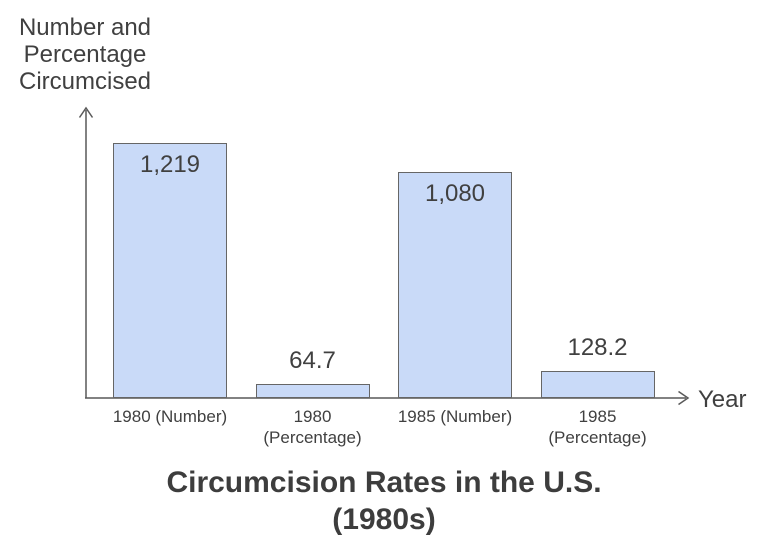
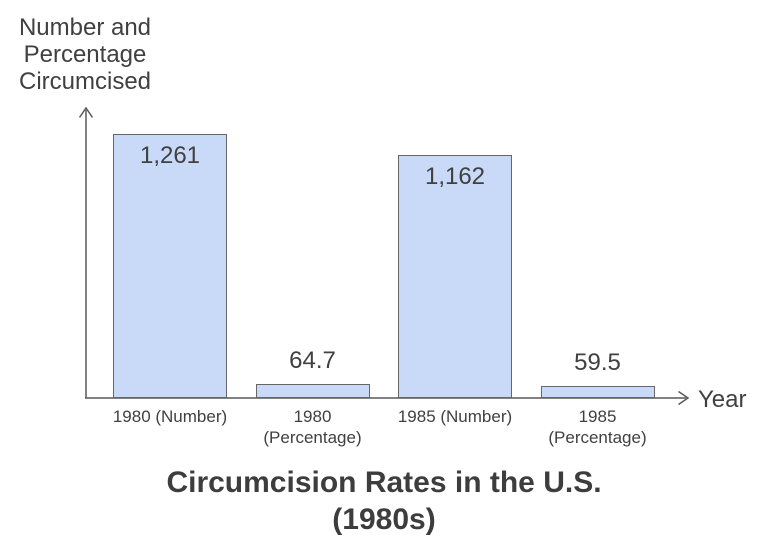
1980 (Number): 1,219 -> 1,261
1985 (Number): 1,080 -> 1,162
1985 (Percentage): 128.2 -> 59.5
